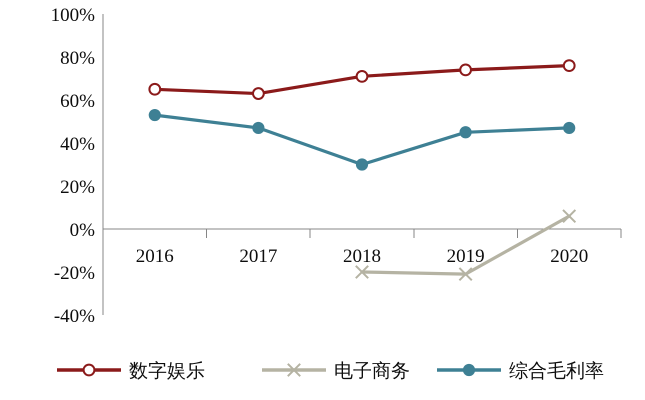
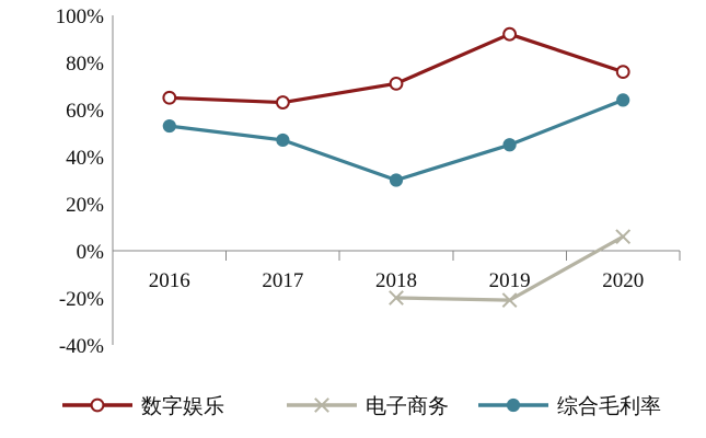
数字娱乐/2019: 74% -> 92%
综合毛利率/2020: 47% -> 64%
